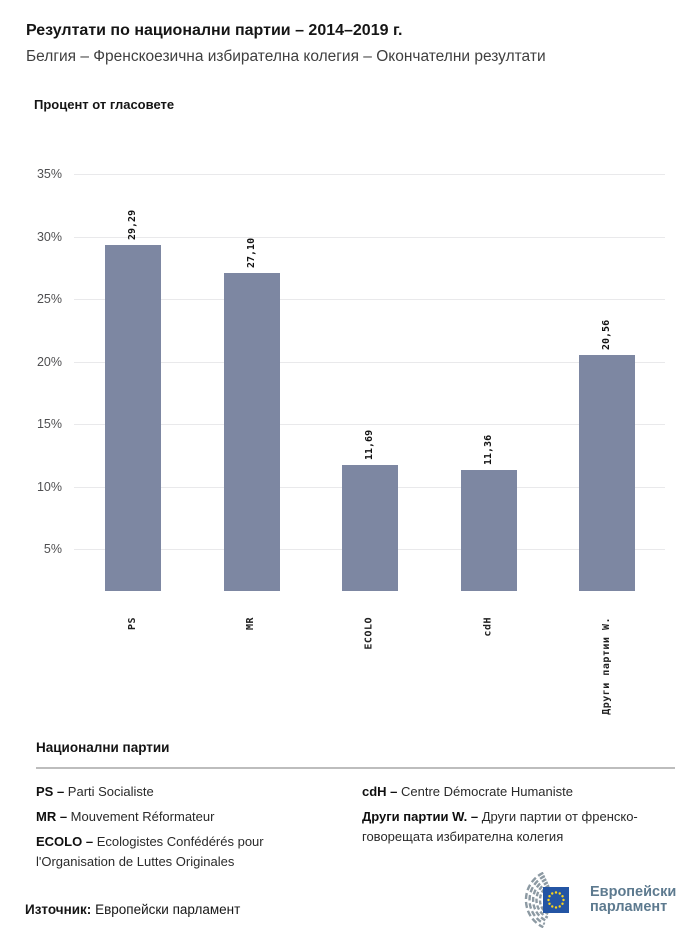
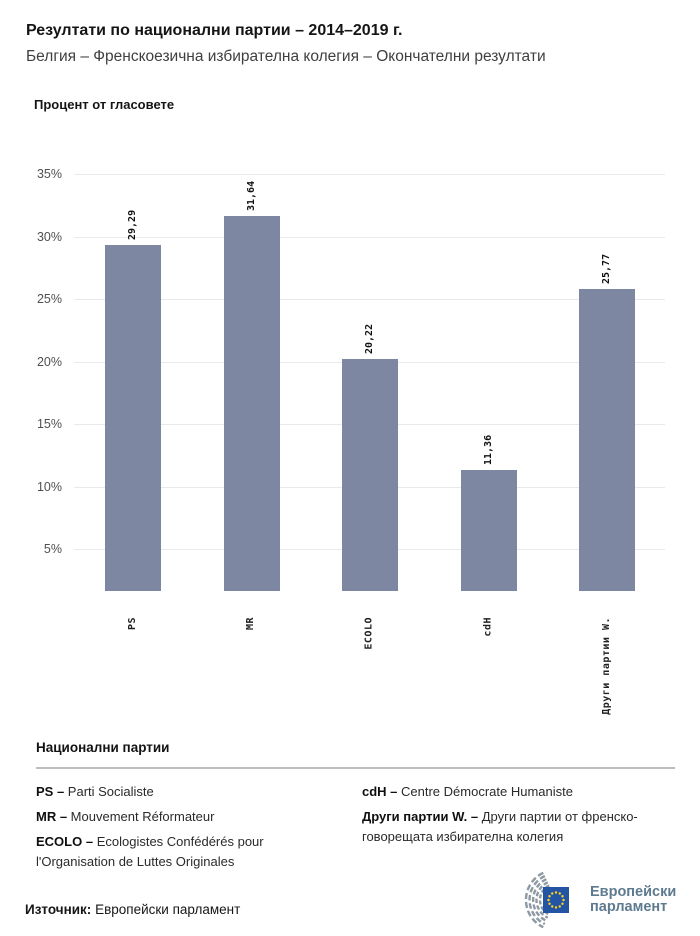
MR: 27,10 -> 31,64
ECOLO: 11,69 -> 20,22
Други партии W.: 20,56 -> 25,77
